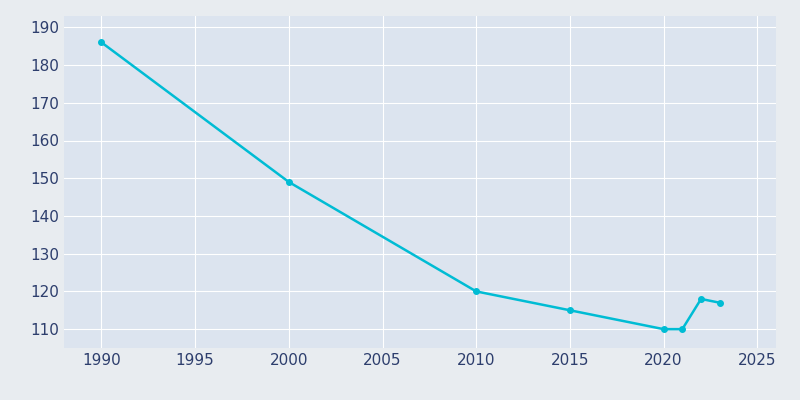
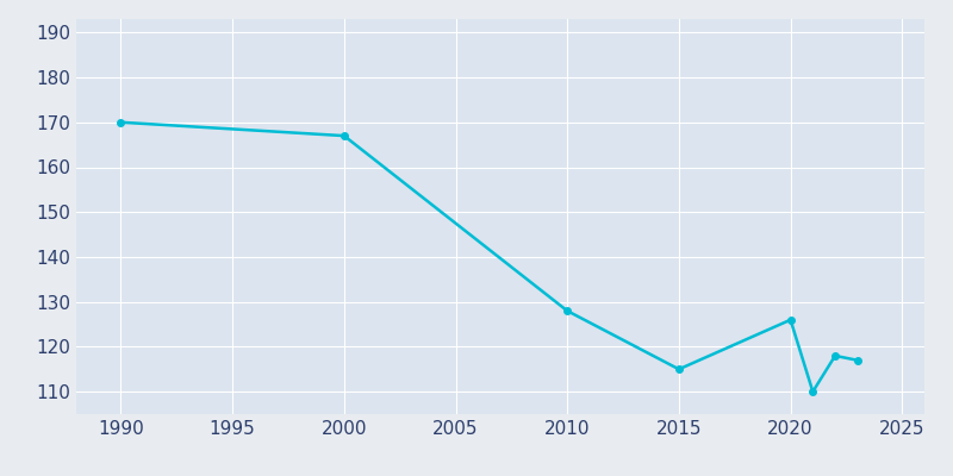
1990: 186 -> 170
2000: 149 -> 167
2010: 120 -> 128
2020: 110 -> 126
